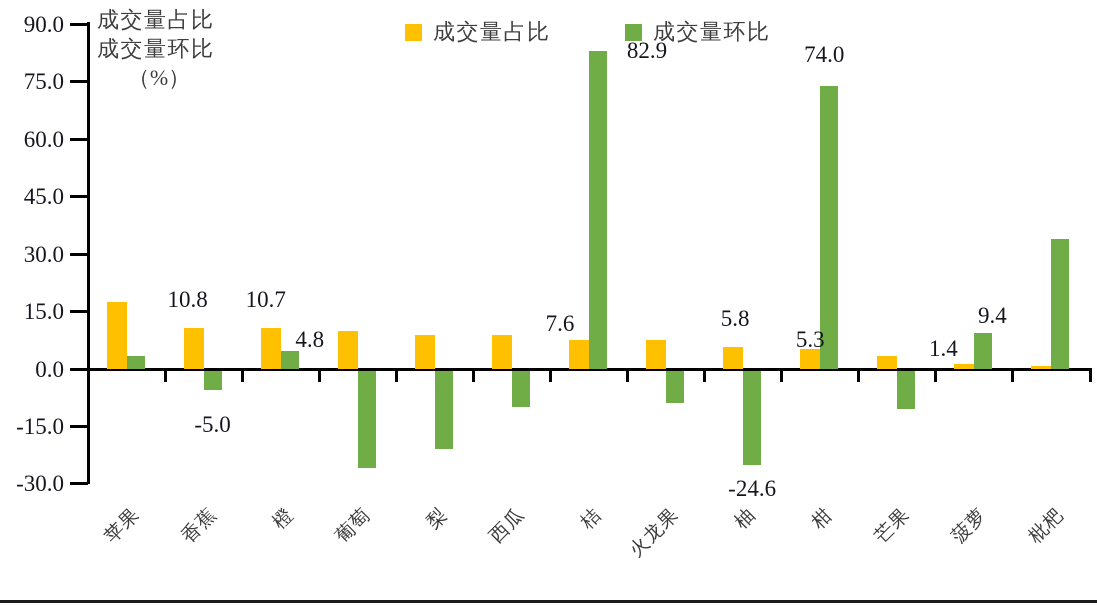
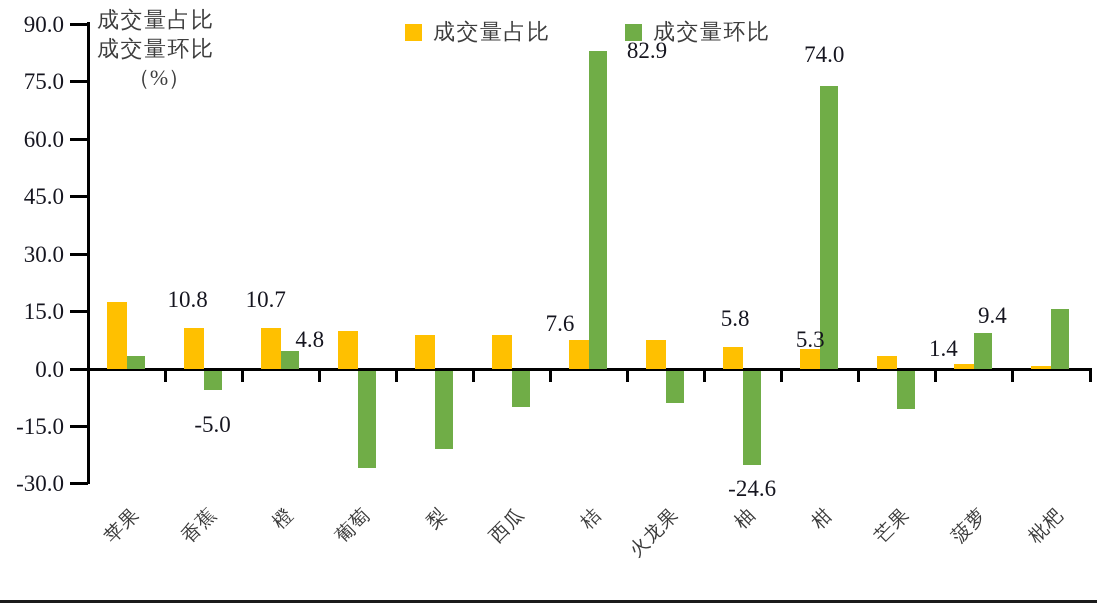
成交量环比/枇杷: 34 -> 16
